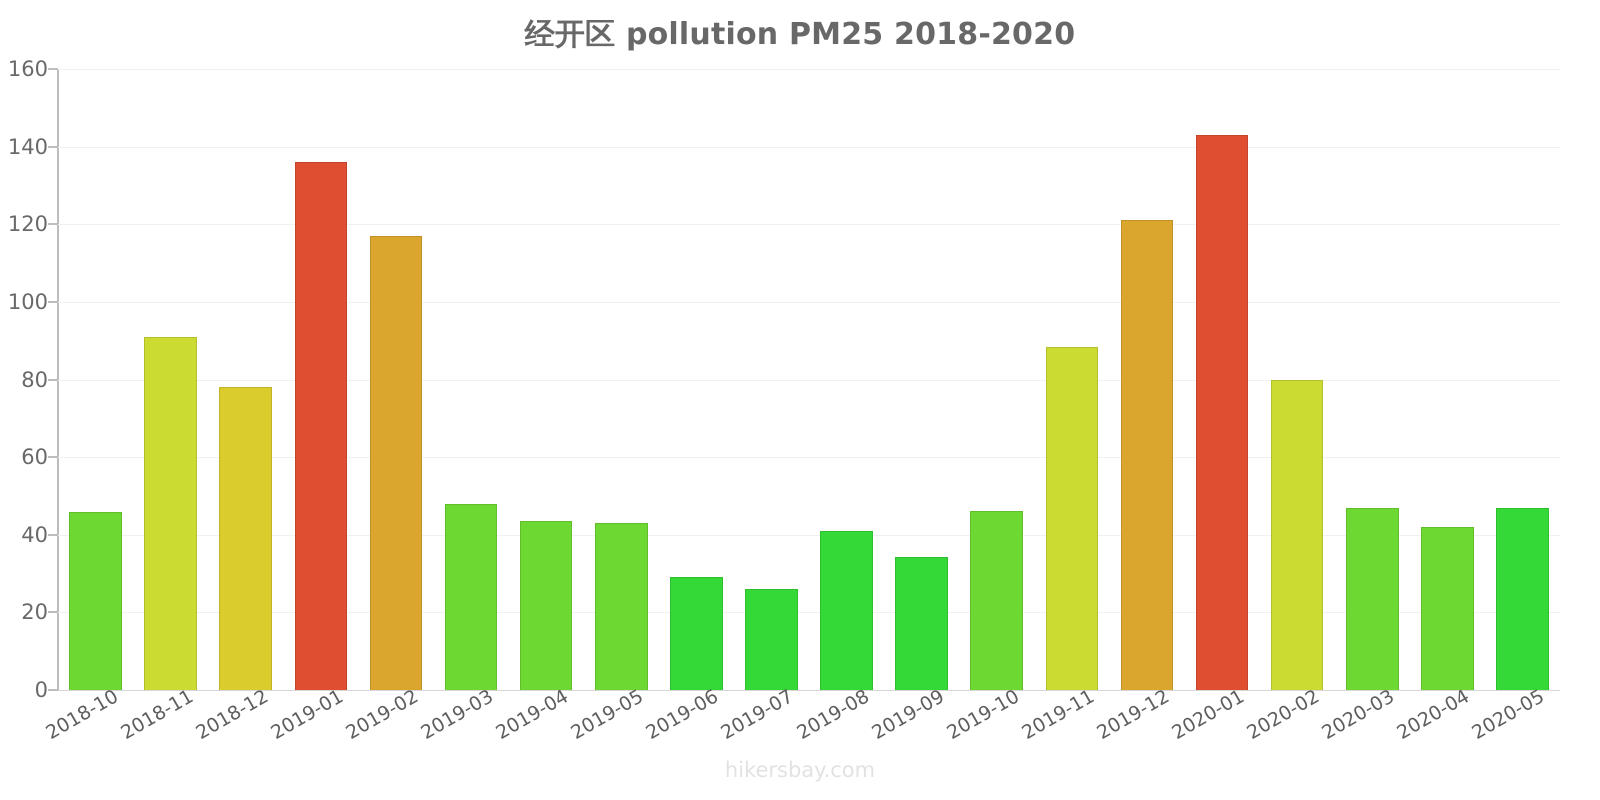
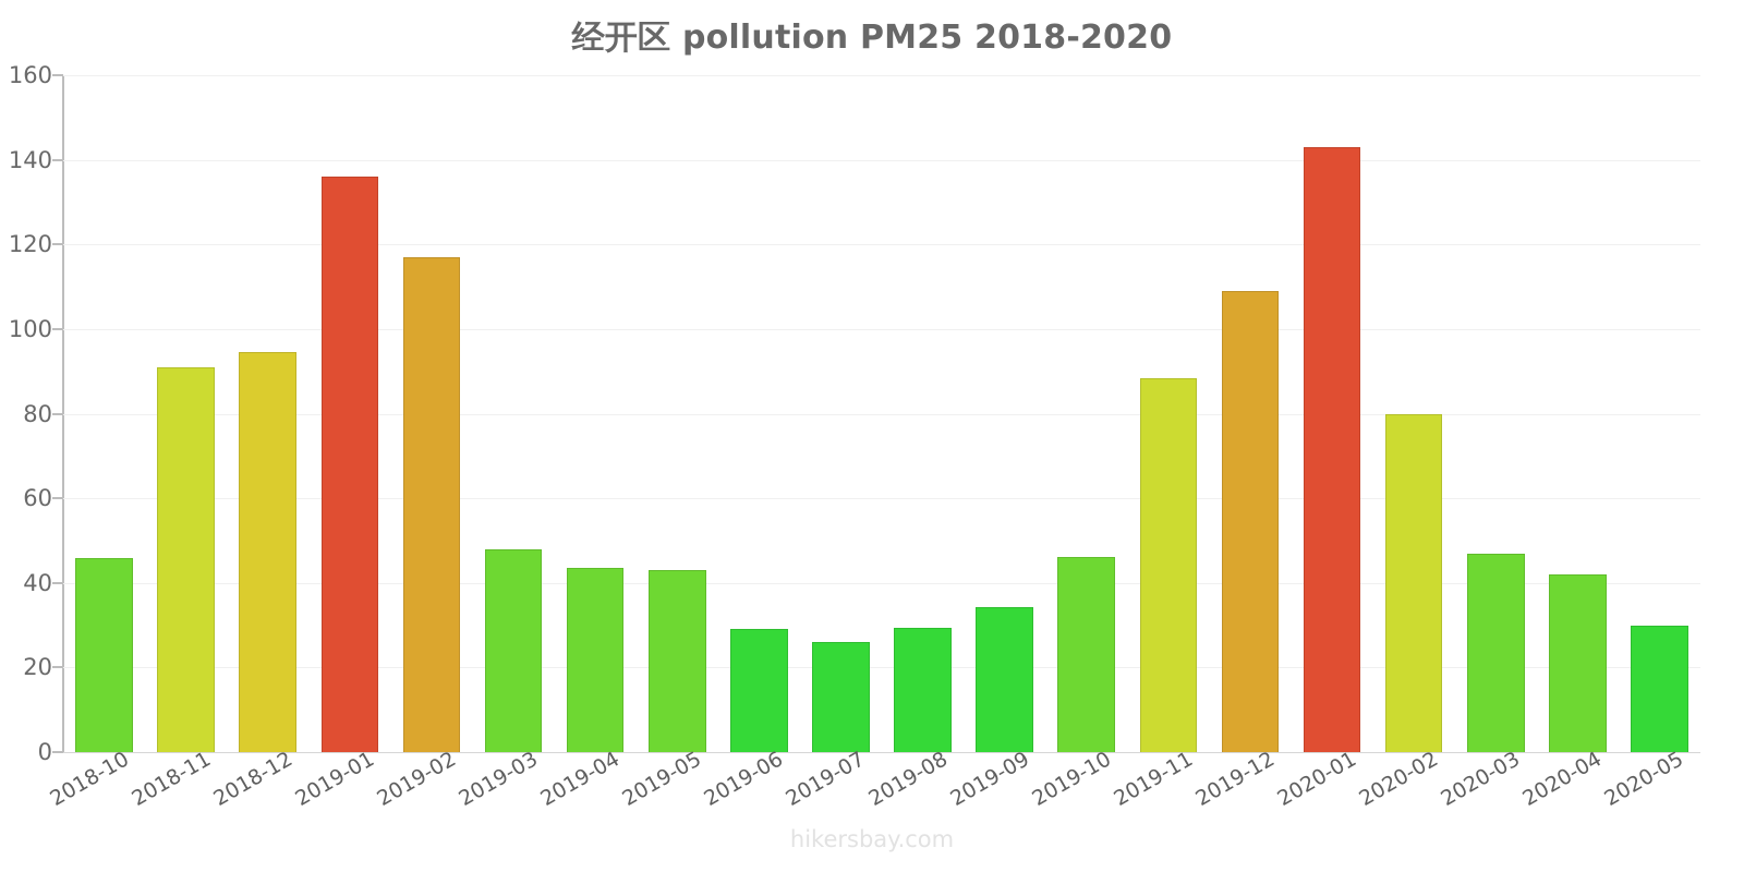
2018-12: 78 -> 94
2019-08: 41 -> 30
2019-12: 121 -> 109
2020-05: 47 -> 30
